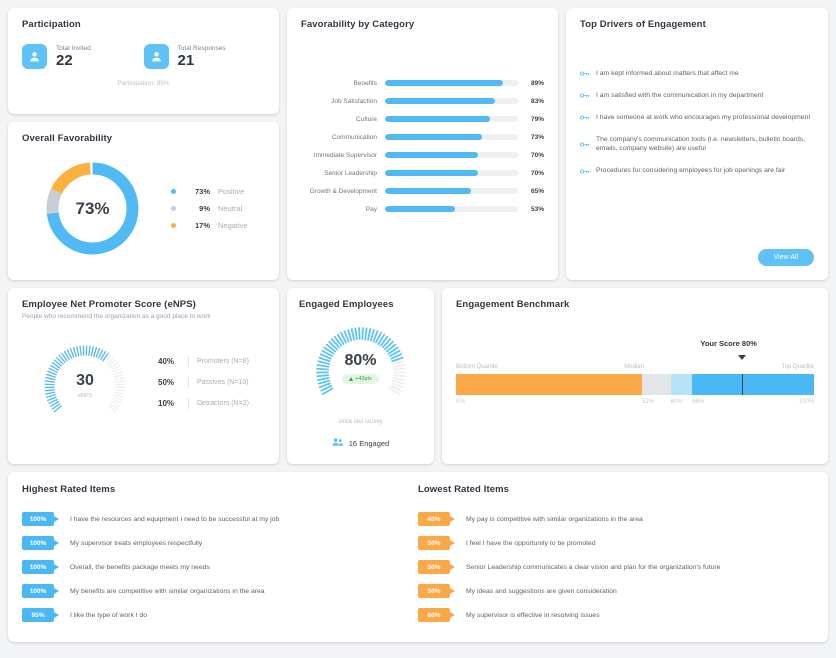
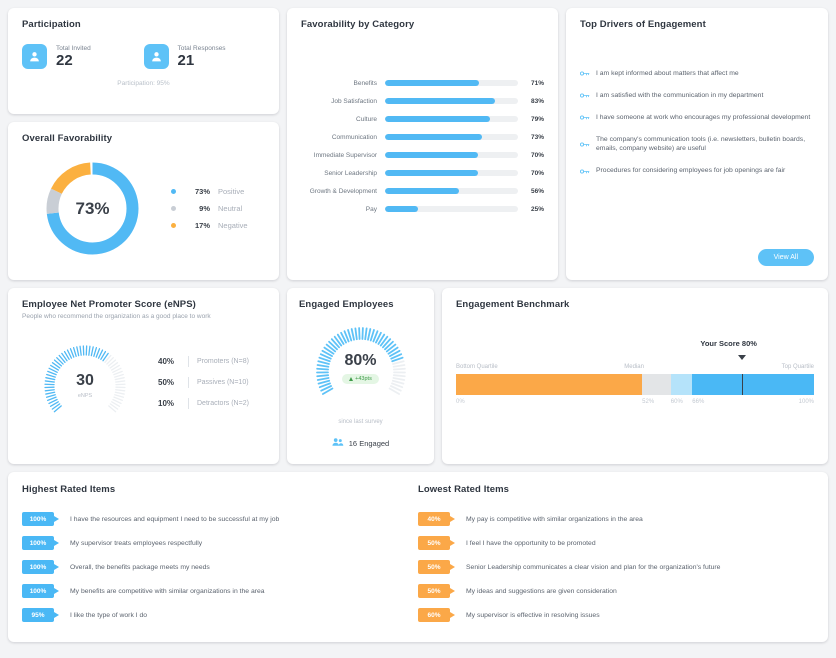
Favorability by Category/Benefits: 89% -> 71%
Favorability by Category/Growth & Development: 65% -> 56%
Favorability by Category/Pay: 53% -> 25%
